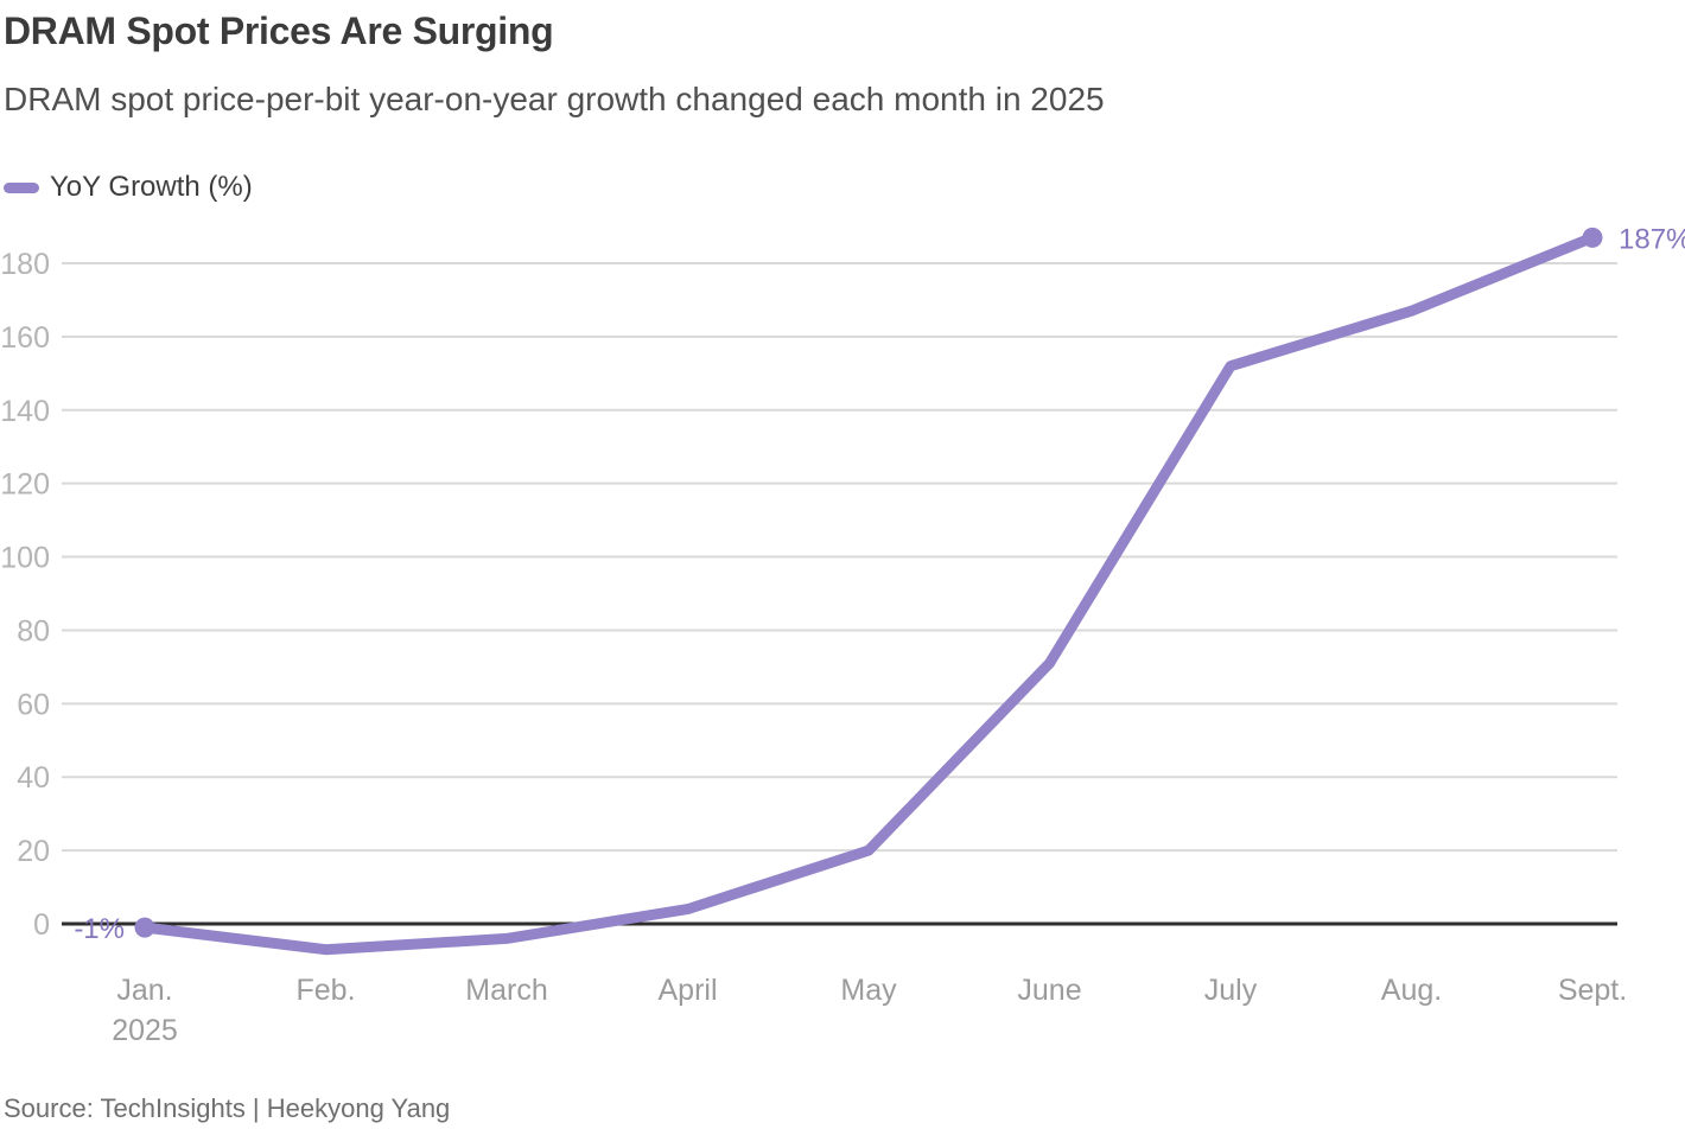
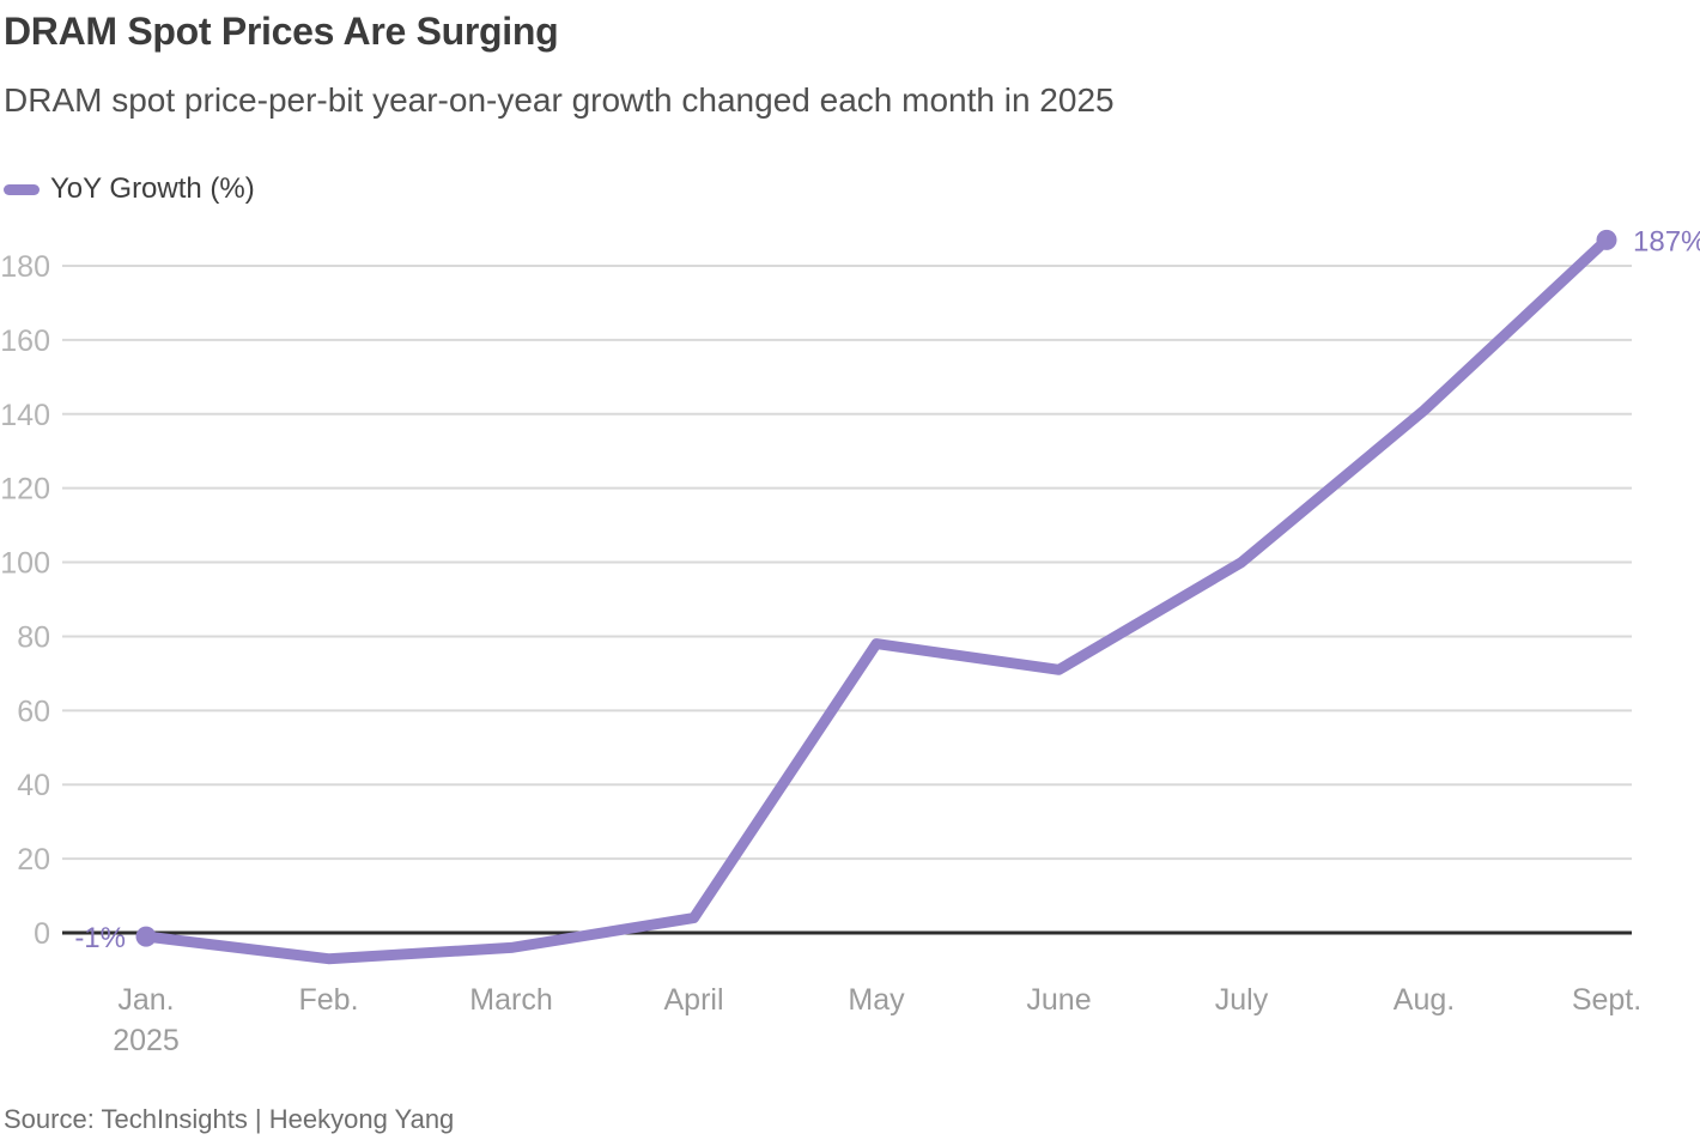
May: 20 -> 78
July: 152 -> 100
Aug.: 167 -> 141
